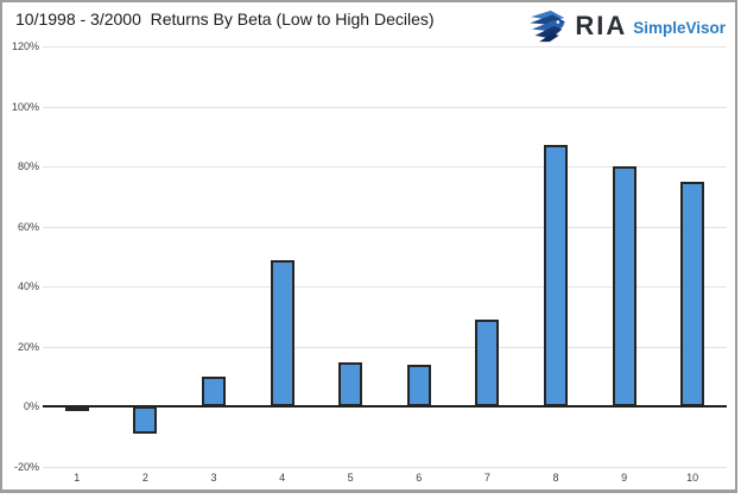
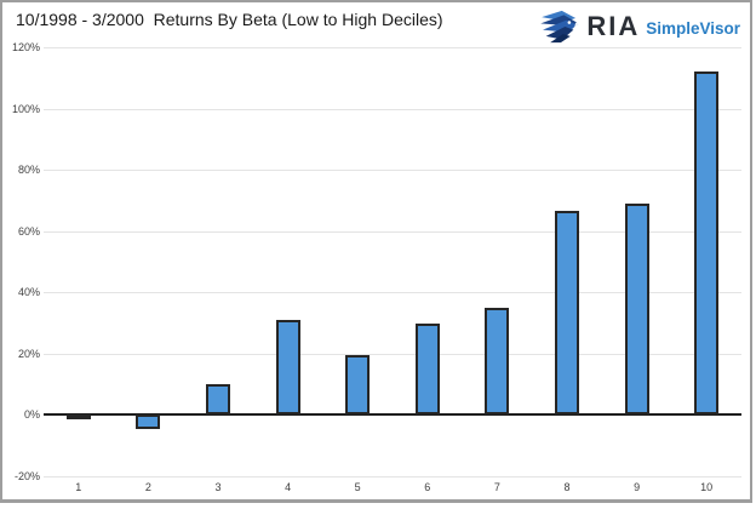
2: -9% -> -5%
4: 49% -> 31%
5: 15% -> 20%
6: 14% -> 30%
7: 29% -> 35%
8: 87% -> 66%
9: 80% -> 69%
10: 75% -> 112%
